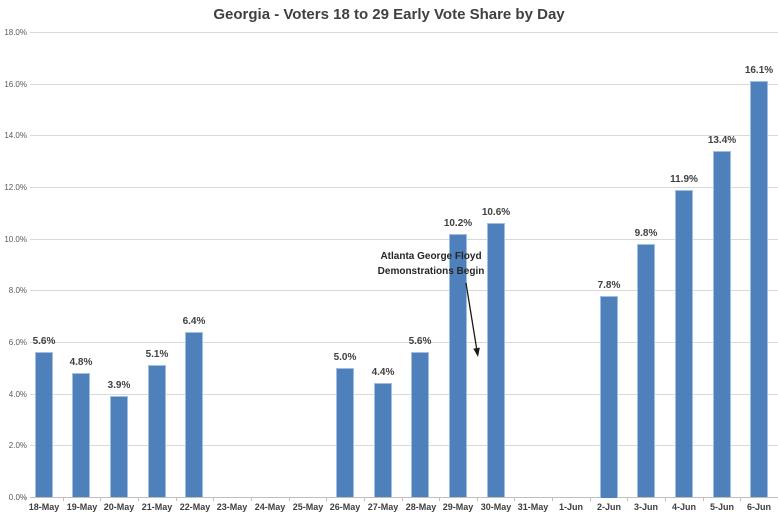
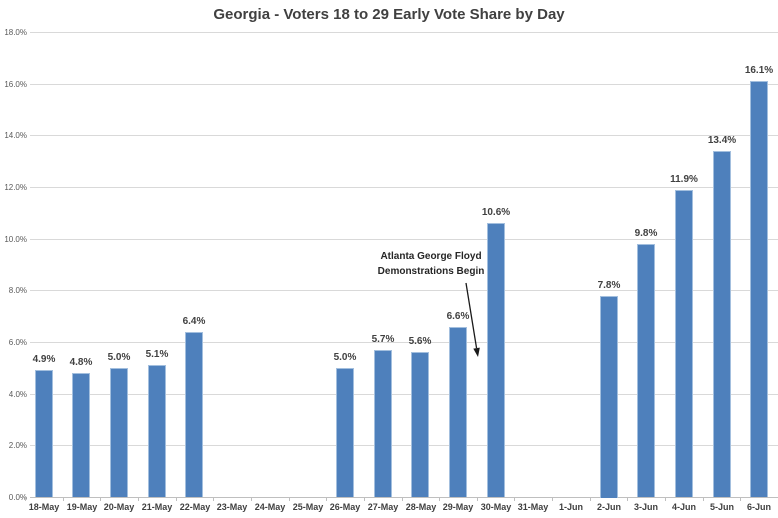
18-May: 5.6% -> 4.9%
20-May: 3.9% -> 5.0%
27-May: 4.4% -> 5.7%
29-May: 10.2% -> 6.6%
